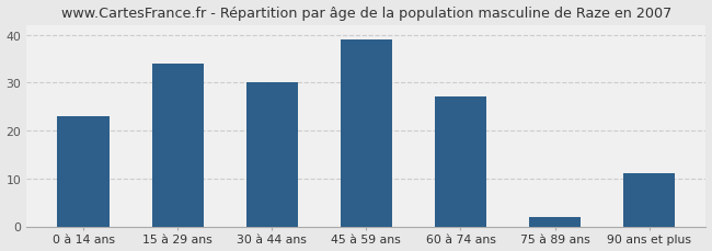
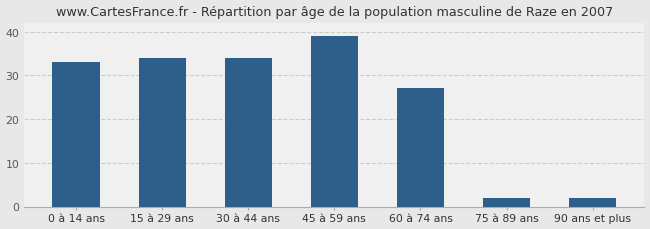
0 à 14 ans: 23 -> 33
30 à 44 ans: 30 -> 34
90 ans et plus: 11 -> 2
